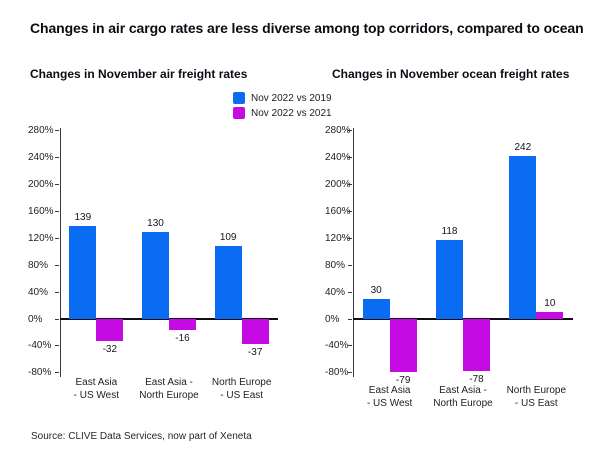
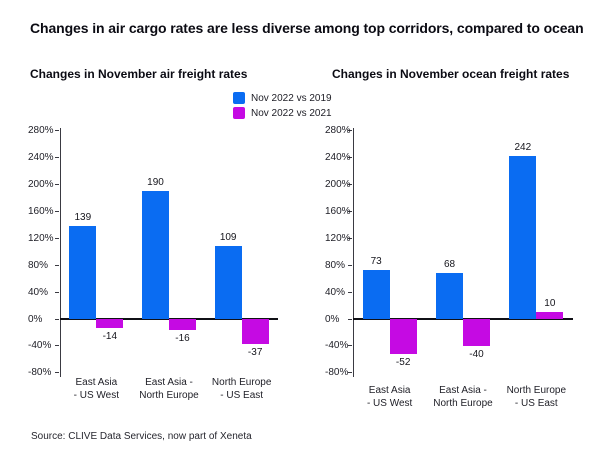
Changes in November air freight rates/Nov 2022 vs 2021/East Asia - US West: -32 -> -14
Changes in November air freight rates/Nov 2022 vs 2019/East Asia - North Europe: 130 -> 190
Changes in November ocean freight rates/Nov 2022 vs 2019/East Asia - US West: 30 -> 73
Changes in November ocean freight rates/Nov 2022 vs 2021/East Asia - US West: -79 -> -52
Changes in November ocean freight rates/Nov 2022 vs 2019/East Asia - North Europe: 118 -> 68
Changes in November ocean freight rates/Nov 2022 vs 2021/East Asia - North Europe: -78 -> -40
